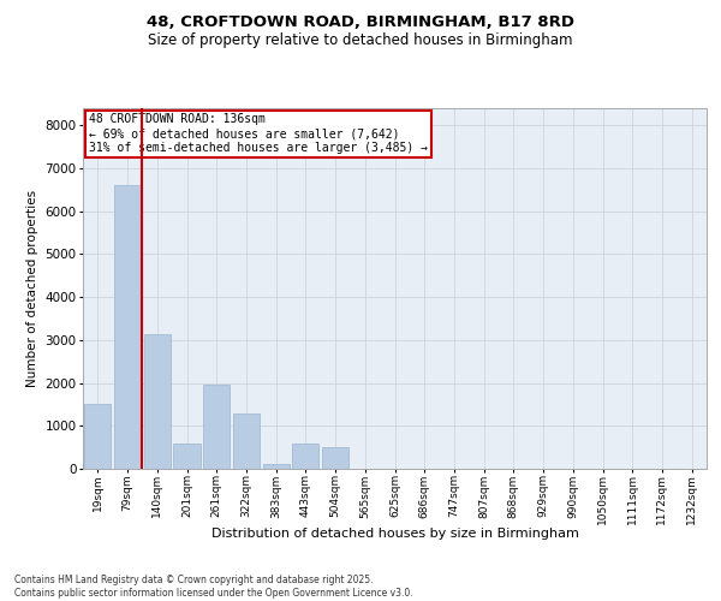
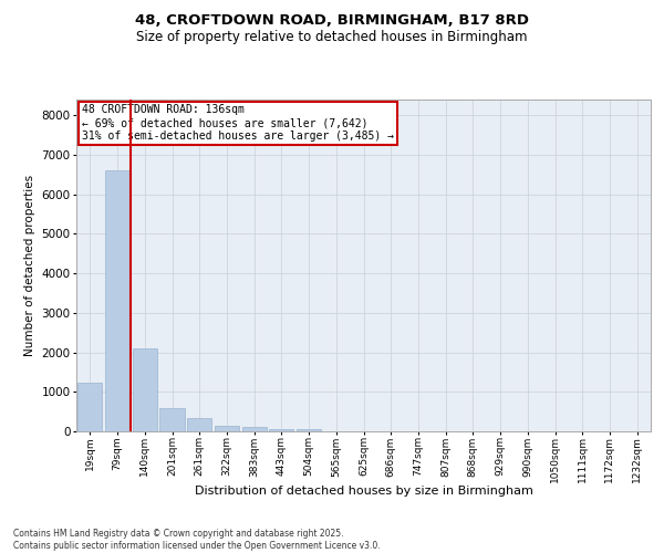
19sqm: 1500 -> 1220
140sqm: 3150 -> 2100
261sqm: 1950 -> 350
322sqm: 1300 -> 130
443sqm: 600 -> 50
504sqm: 500 -> 50
